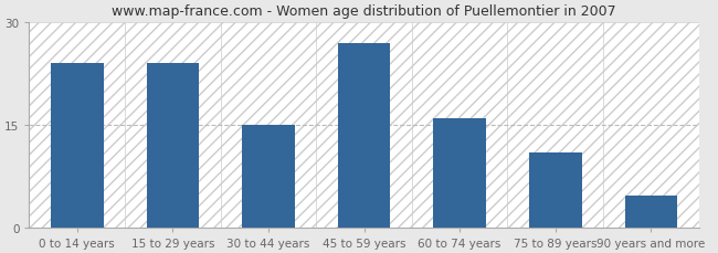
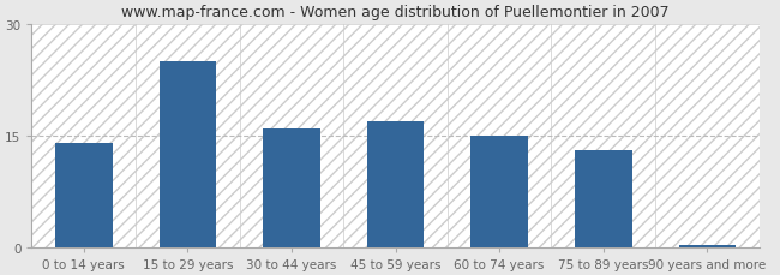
0 to 14 years: 24.0 -> 14.0
15 to 29 years: 24.0 -> 25.0
30 to 44 years: 15.0 -> 16.0
45 to 59 years: 27.0 -> 17.0
60 to 74 years: 16.0 -> 15.0
75 to 89 years: 11.0 -> 13.0
90 years and more: 4.6 -> 0.3
